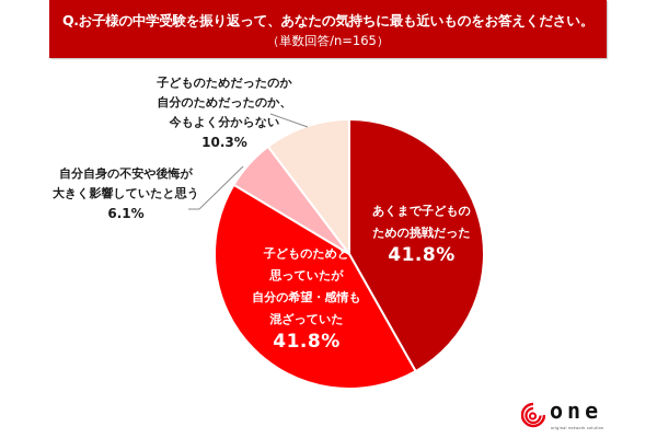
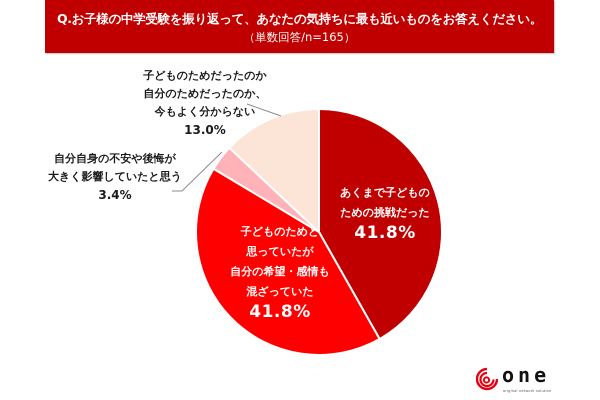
自分自身の不安や後悔が大きく影響していたと思う: 6.1% -> 3.4%
子どものためだったのか自分のためだったのか、今もよく分からない: 10.3% -> 13.0%
